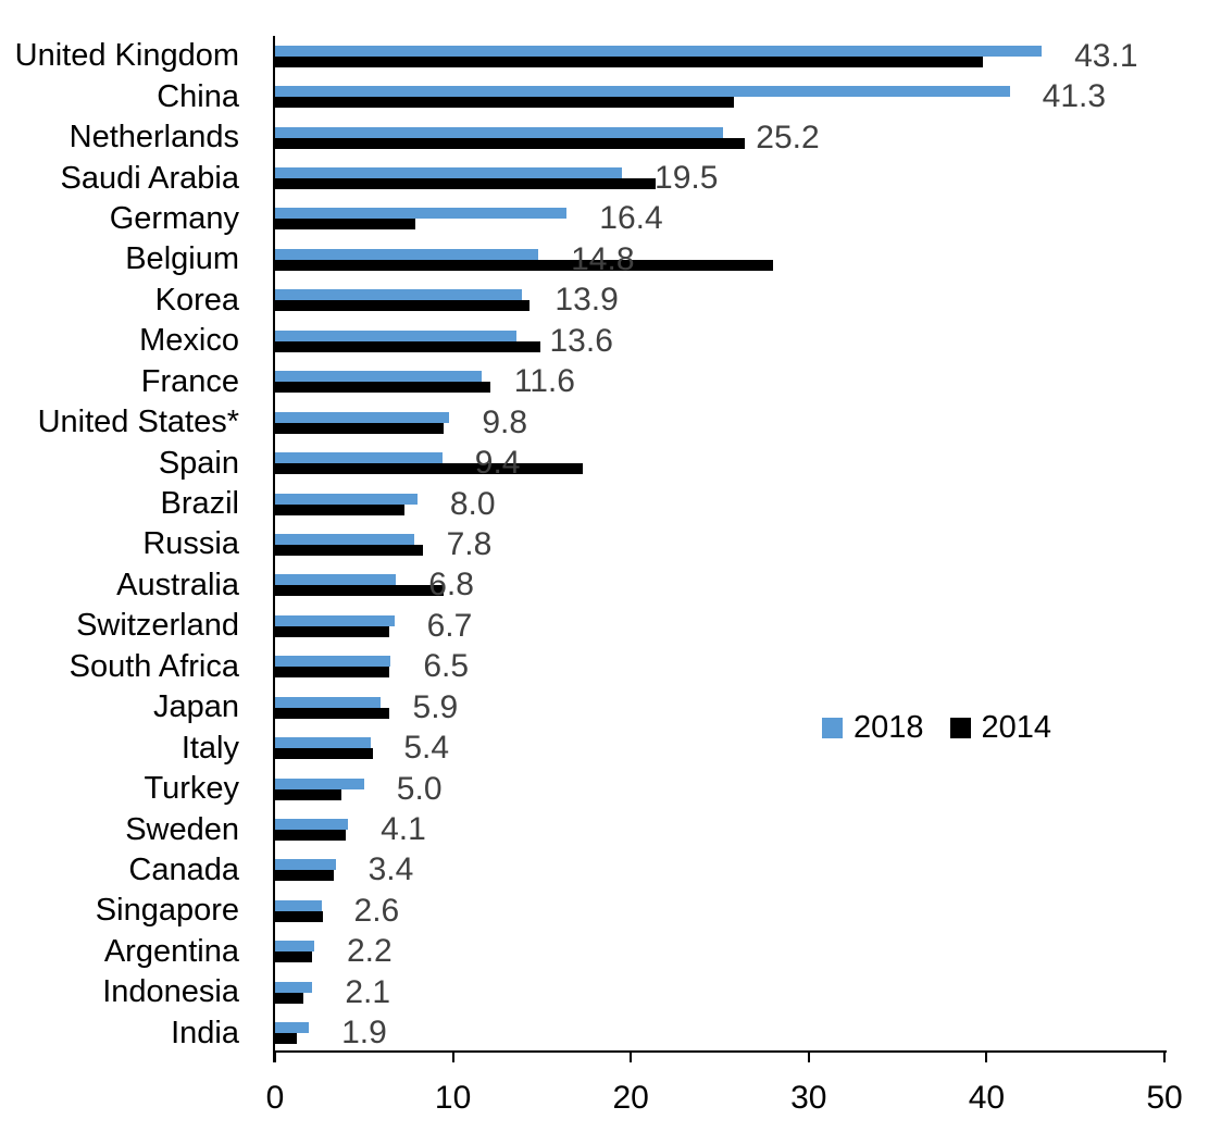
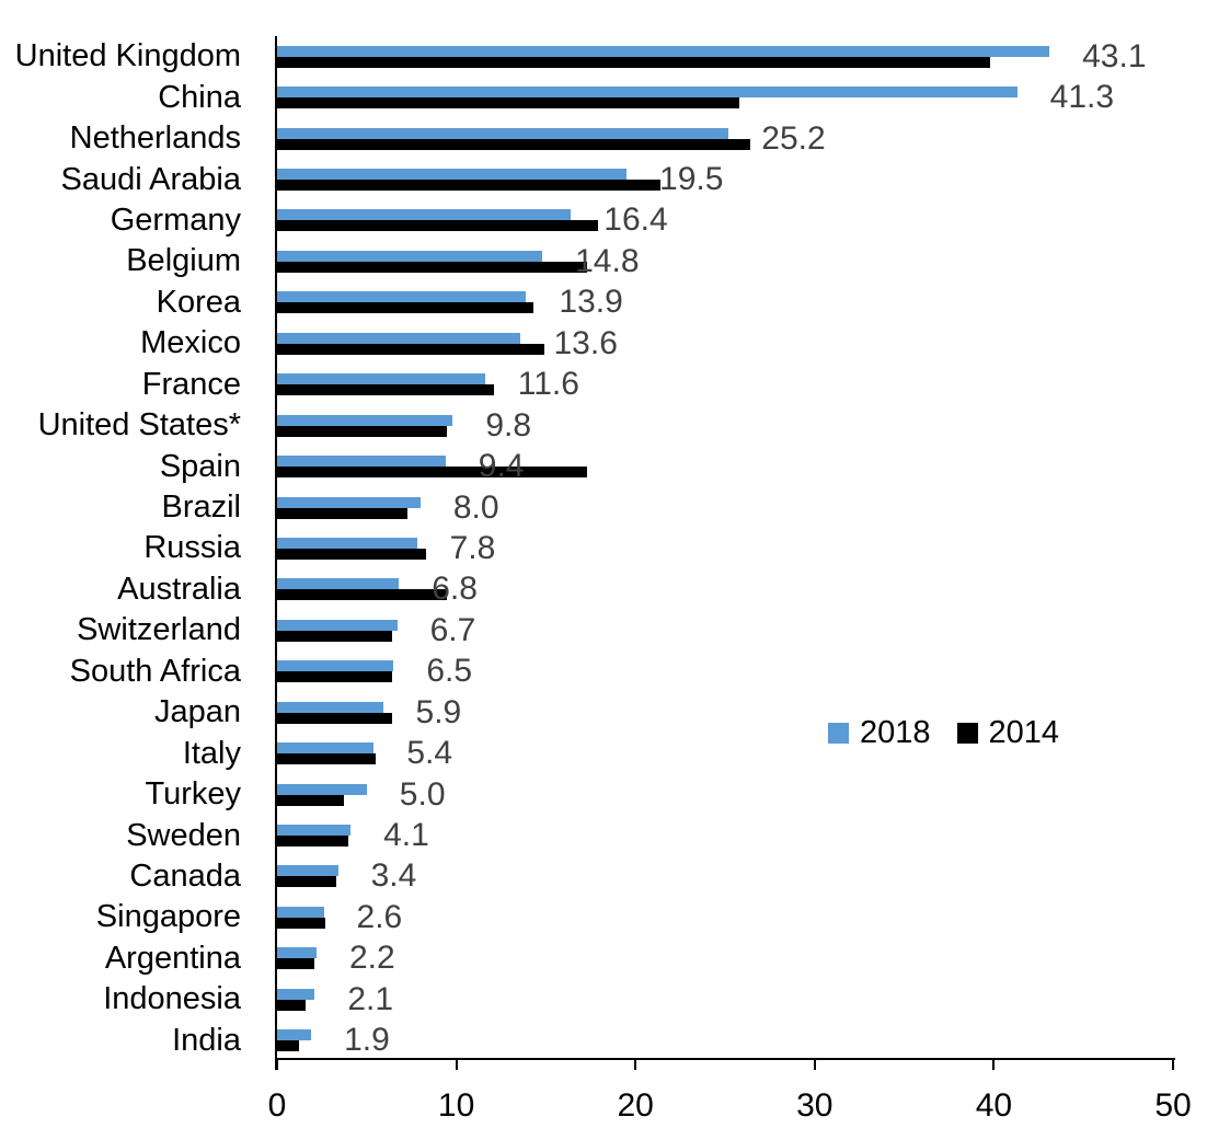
2014/Germany: 7.9 -> 17.9
2014/Belgium: 28.0 -> 17.3
